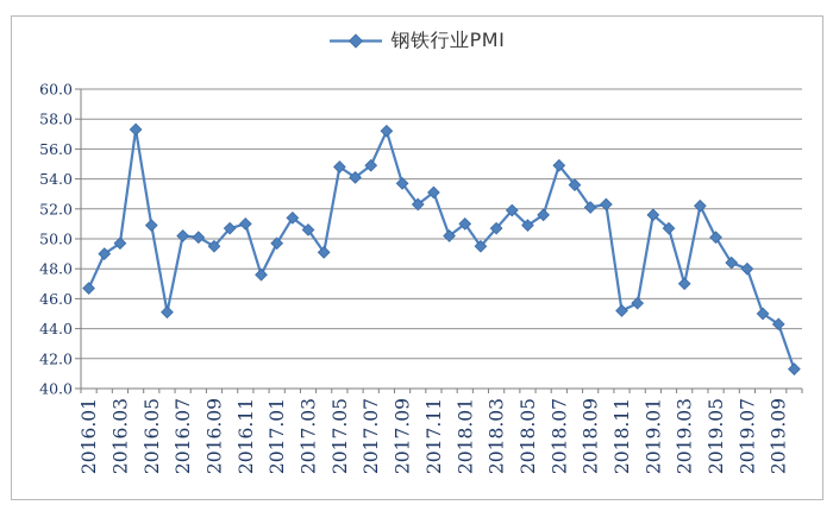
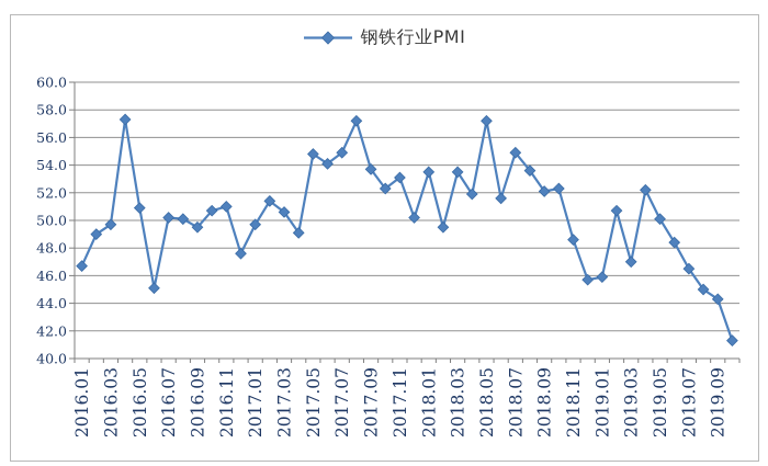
2018.01: 51.0 -> 53.5
2018.03: 50.7 -> 53.5
2018.05: 50.9 -> 57.2
2018.11: 45.2 -> 48.6
2019.01: 51.6 -> 45.9
2019.07: 48.0 -> 46.5
